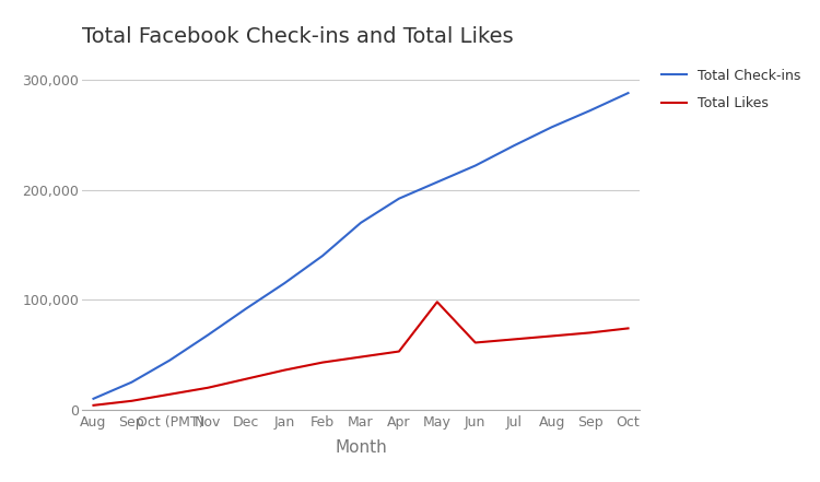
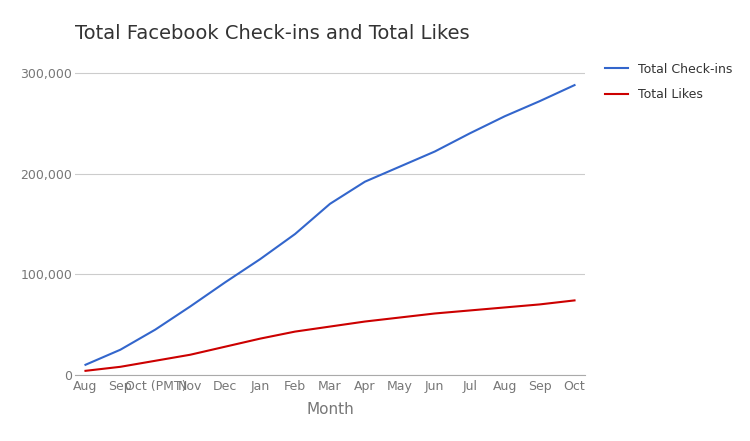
Total Likes/May: 98,000 -> 57,000
